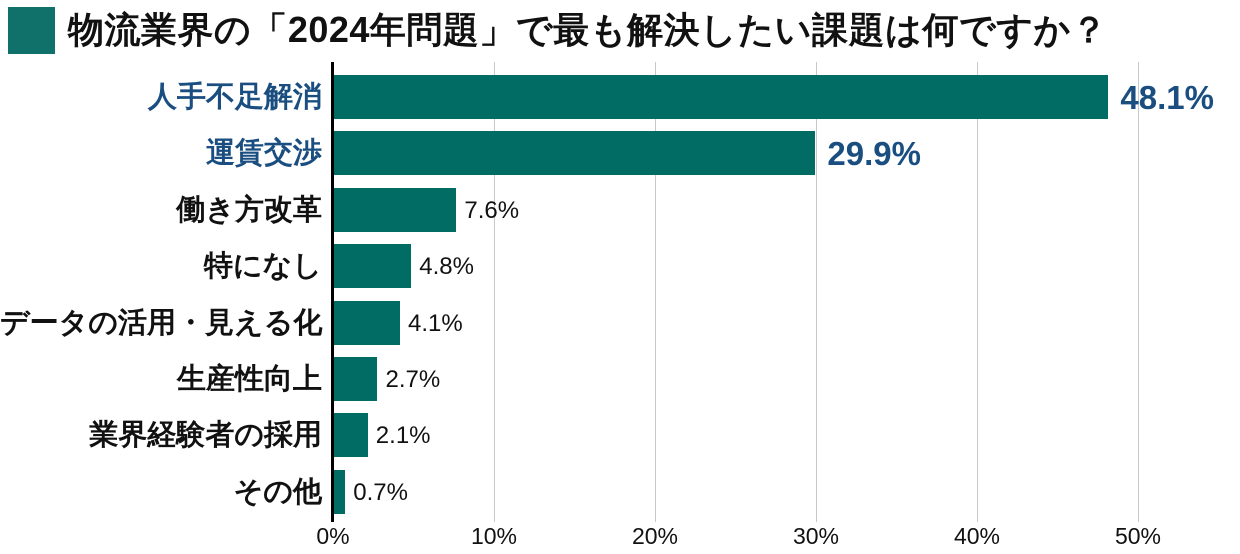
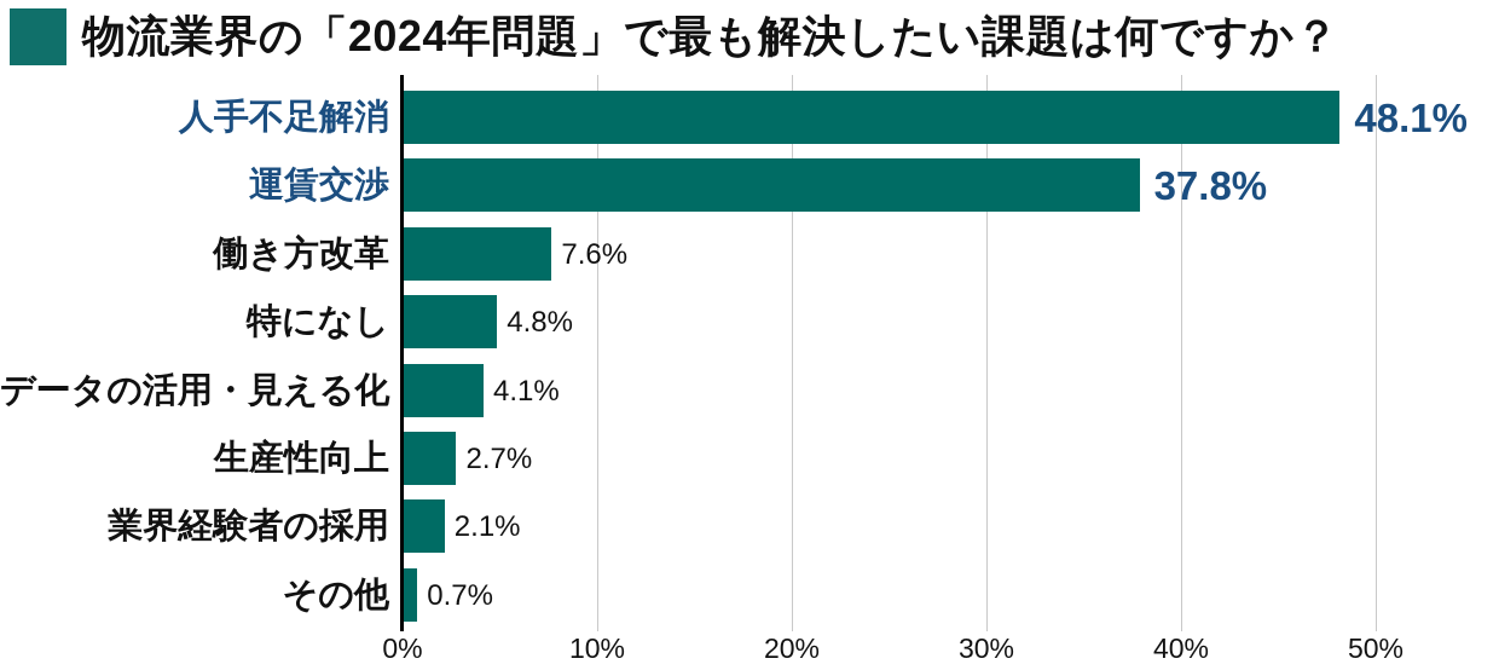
運賃交渉: 29.9% -> 37.8%
